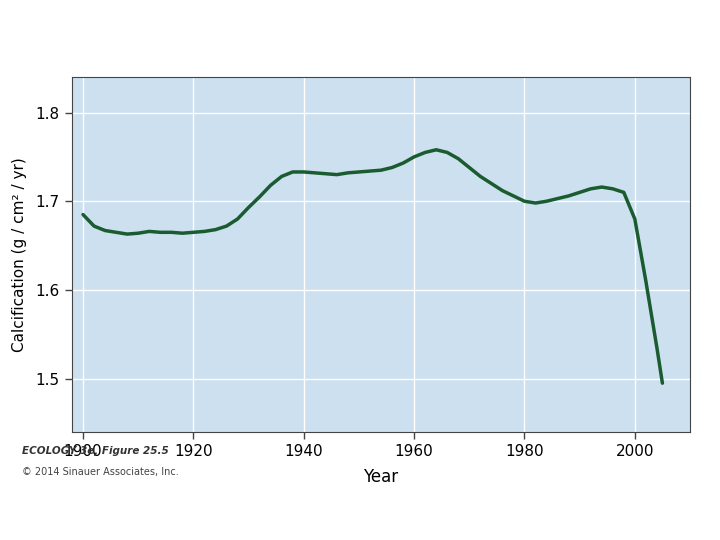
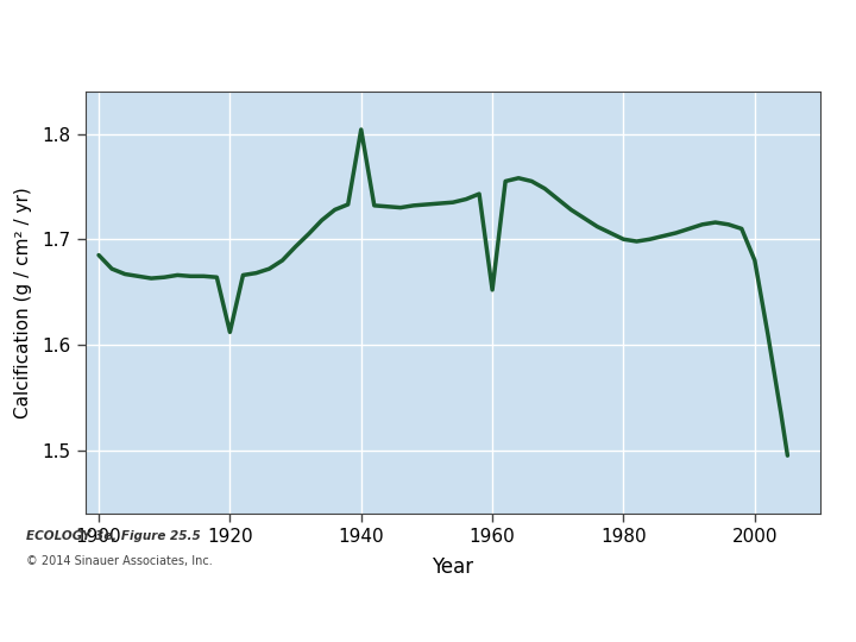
1920: 1.665 -> 1.612
1940: 1.733 -> 1.804
1960: 1.750 -> 1.652
